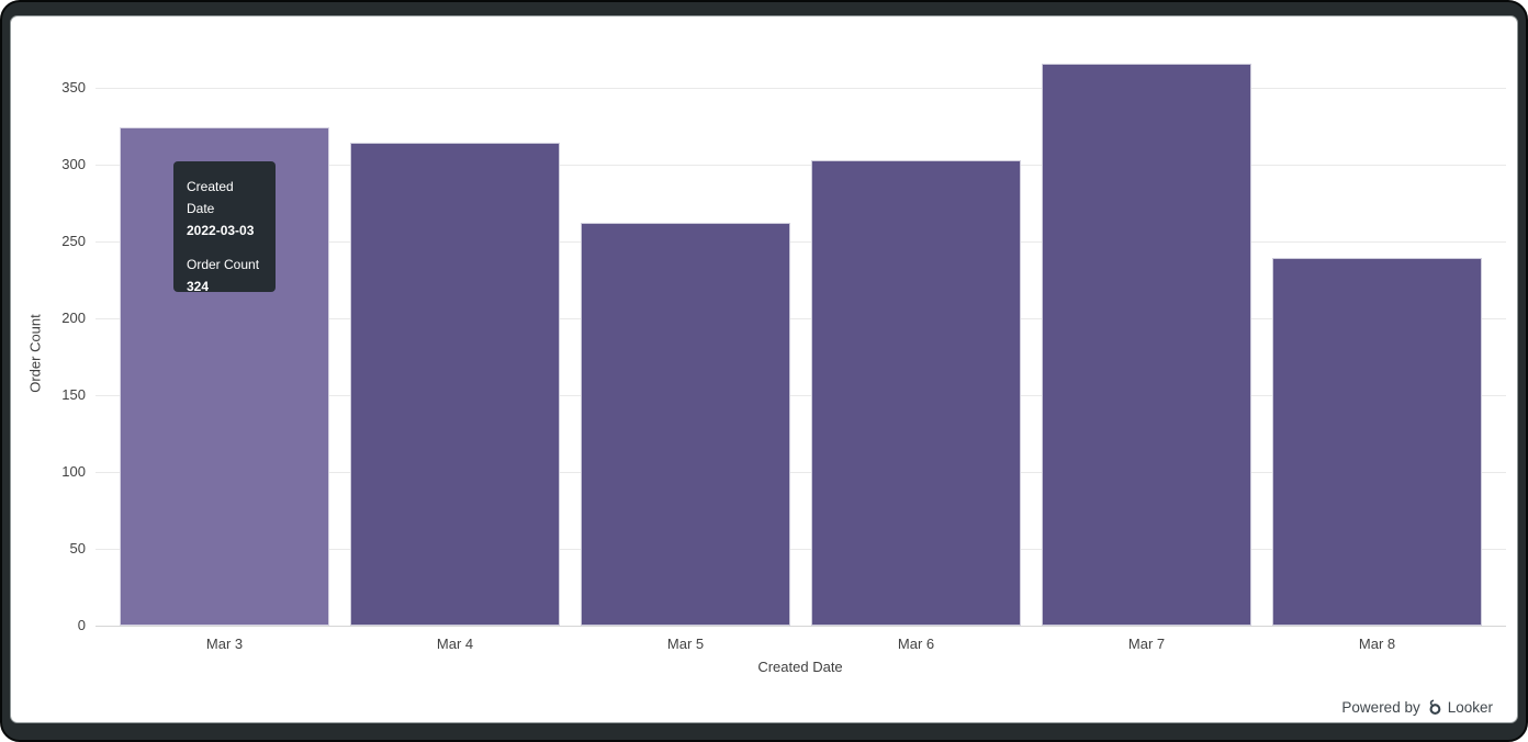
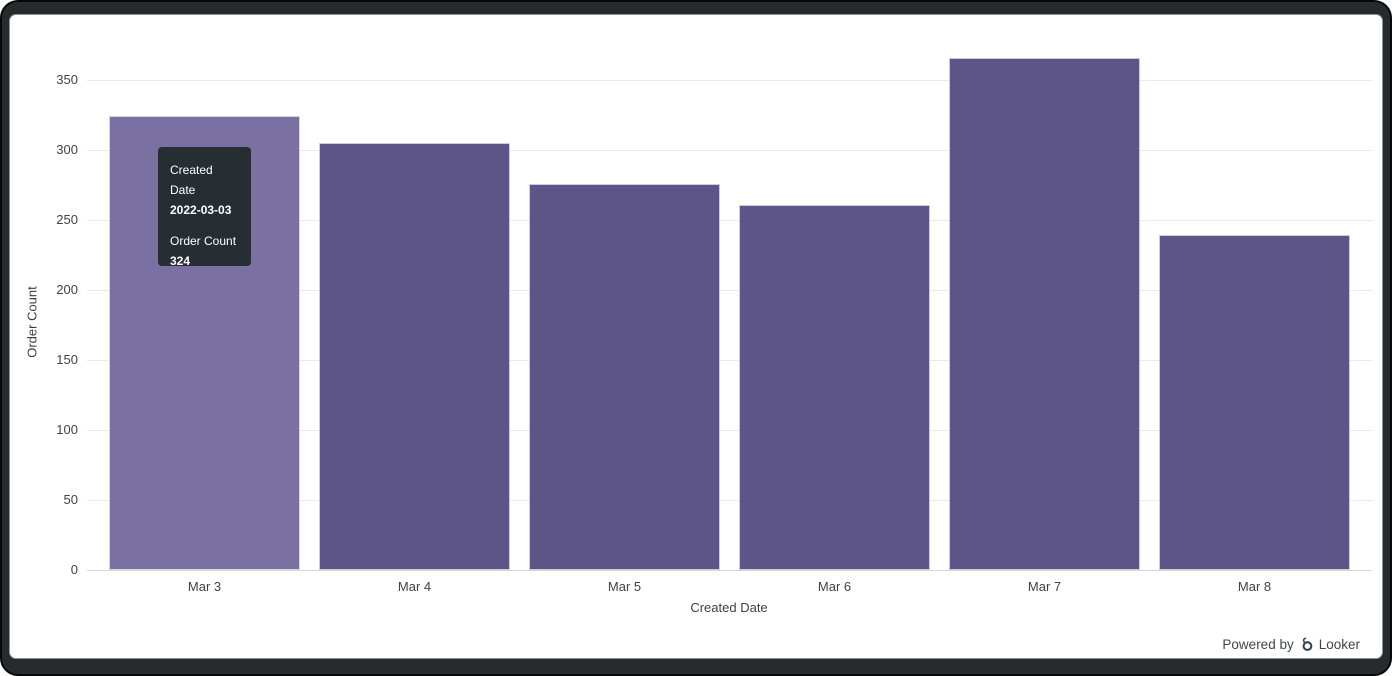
Mar 4: 314 -> 305
Mar 5: 262 -> 276
Mar 6: 303 -> 261
